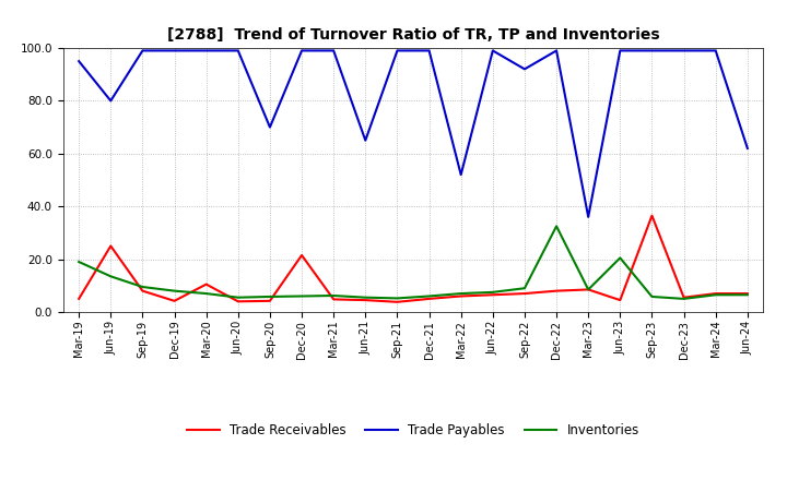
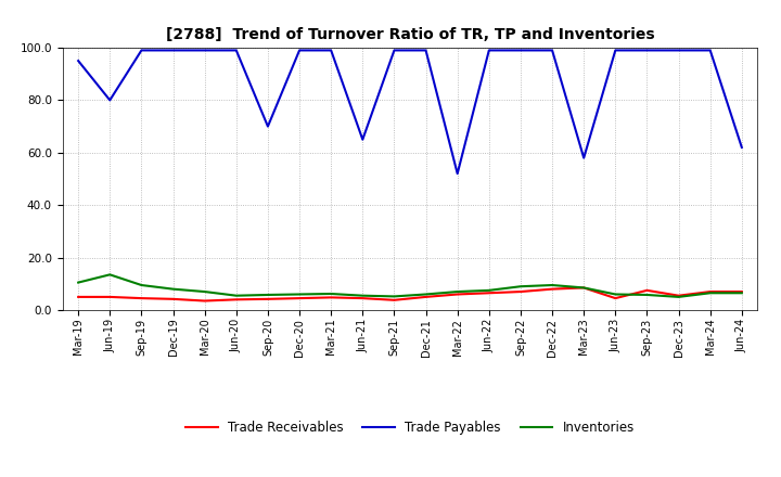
Inventories/Mar-19: 19.0 -> 10.5
Trade Receivables/Jun-19: 25.0 -> 5.0
Trade Receivables/Sep-19: 8.0 -> 4.5
Trade Receivables/Mar-20: 10.5 -> 3.5
Trade Receivables/Dec-20: 21.5 -> 4.5
Trade Payables/Sep-22: 92 -> 99
Inventories/Dec-22: 32.5 -> 9.5
Trade Payables/Mar-23: 36 -> 58
Inventories/Jun-23: 20.5 -> 6.0
Trade Receivables/Sep-23: 36.5 -> 7.5
